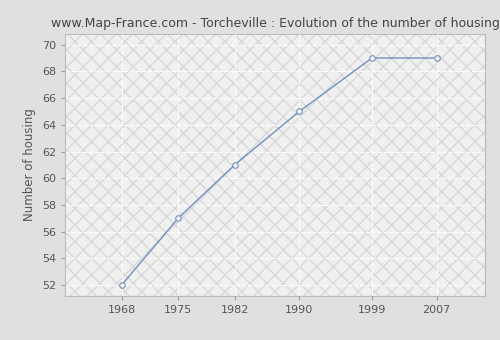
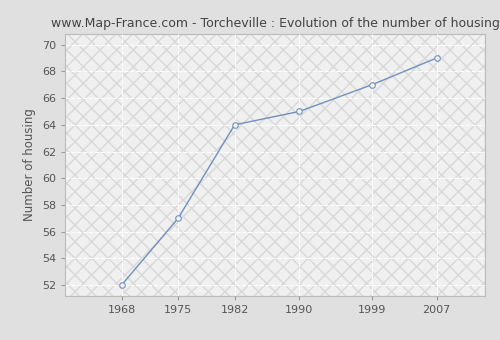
1982: 61 -> 64
1999: 69 -> 67
